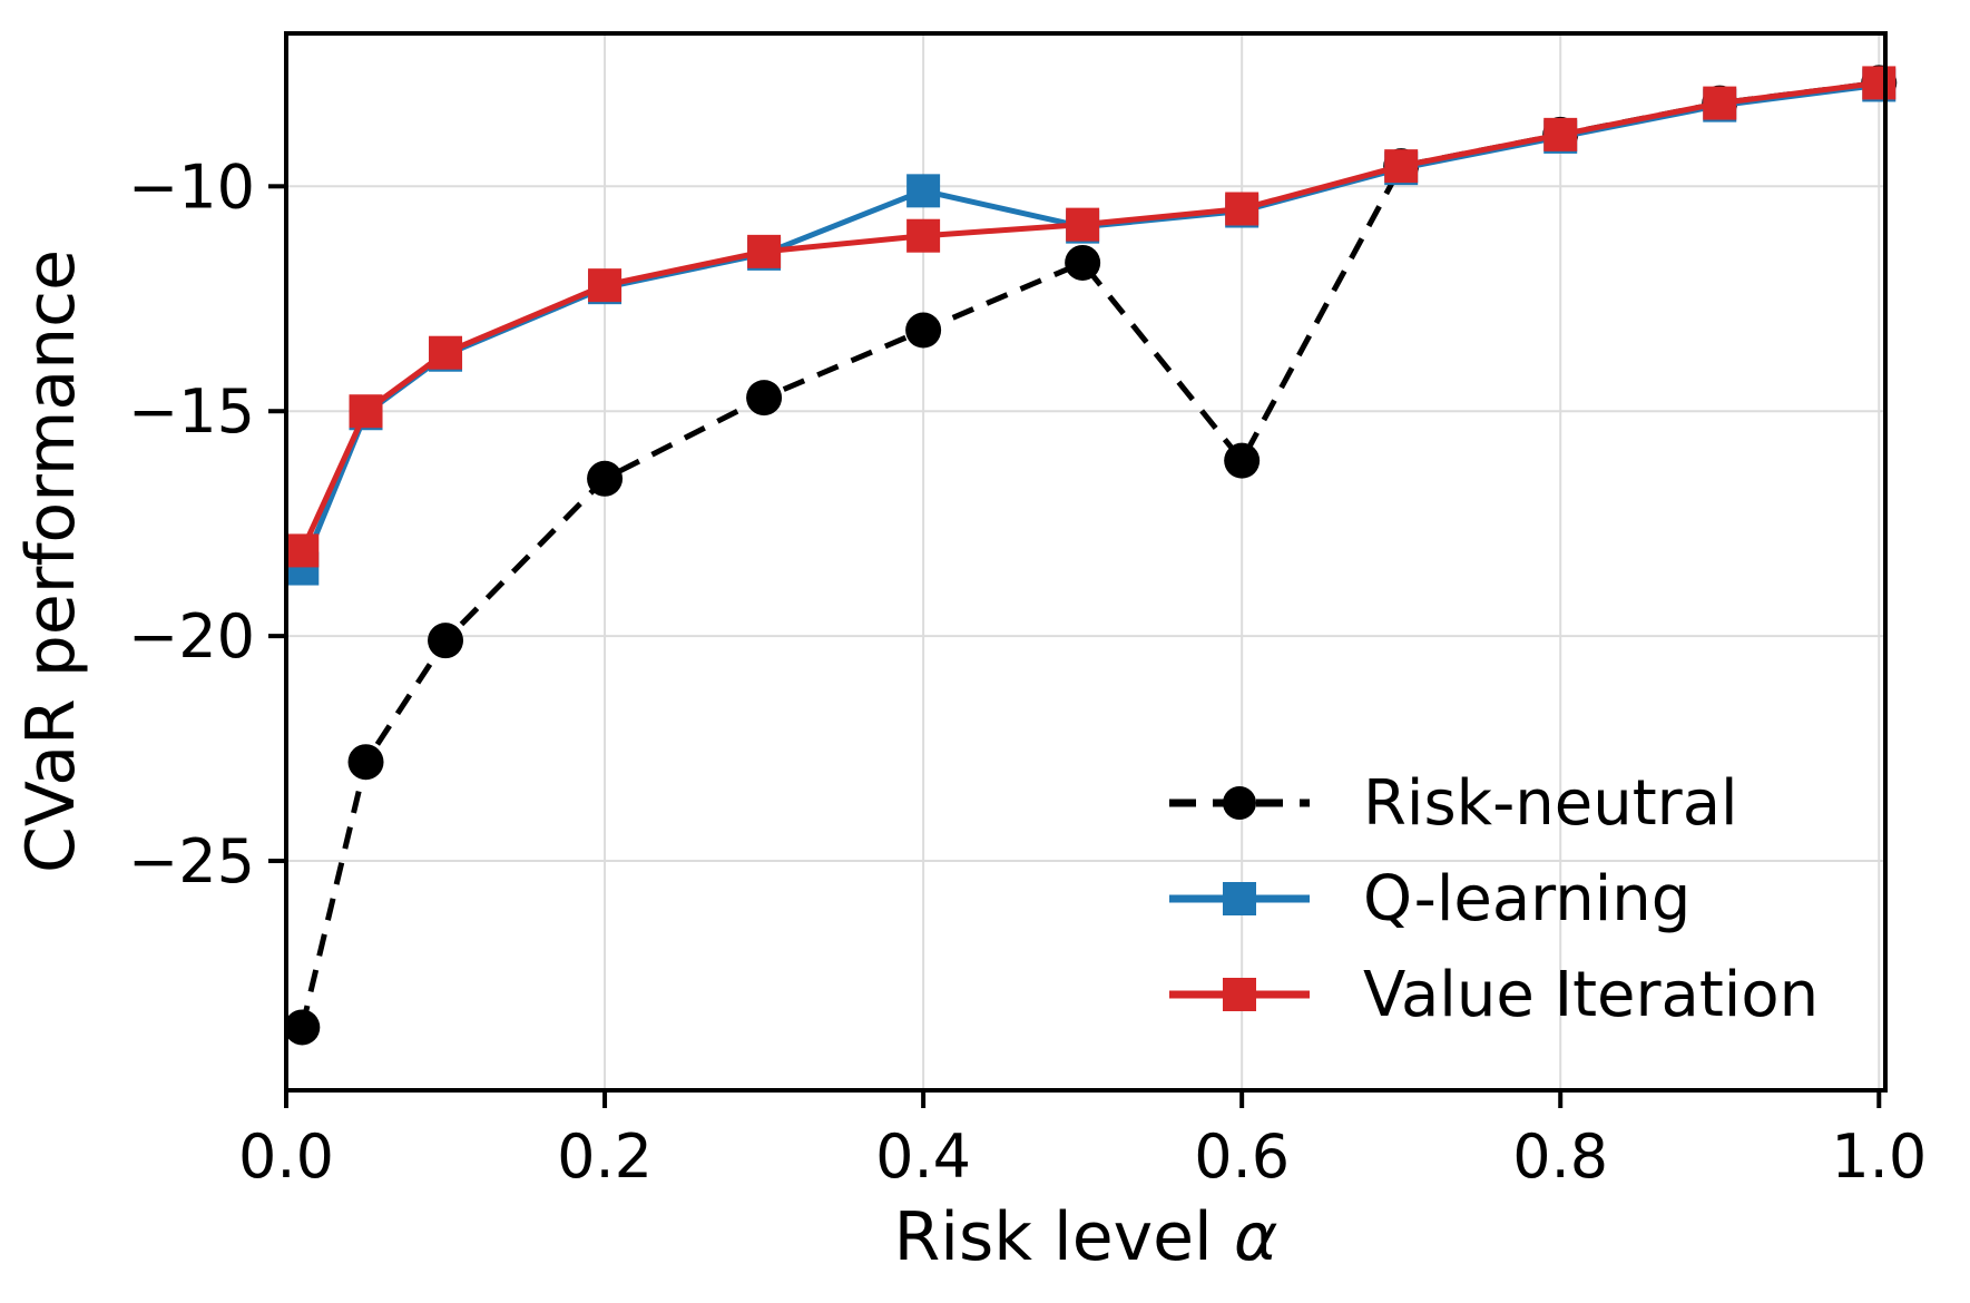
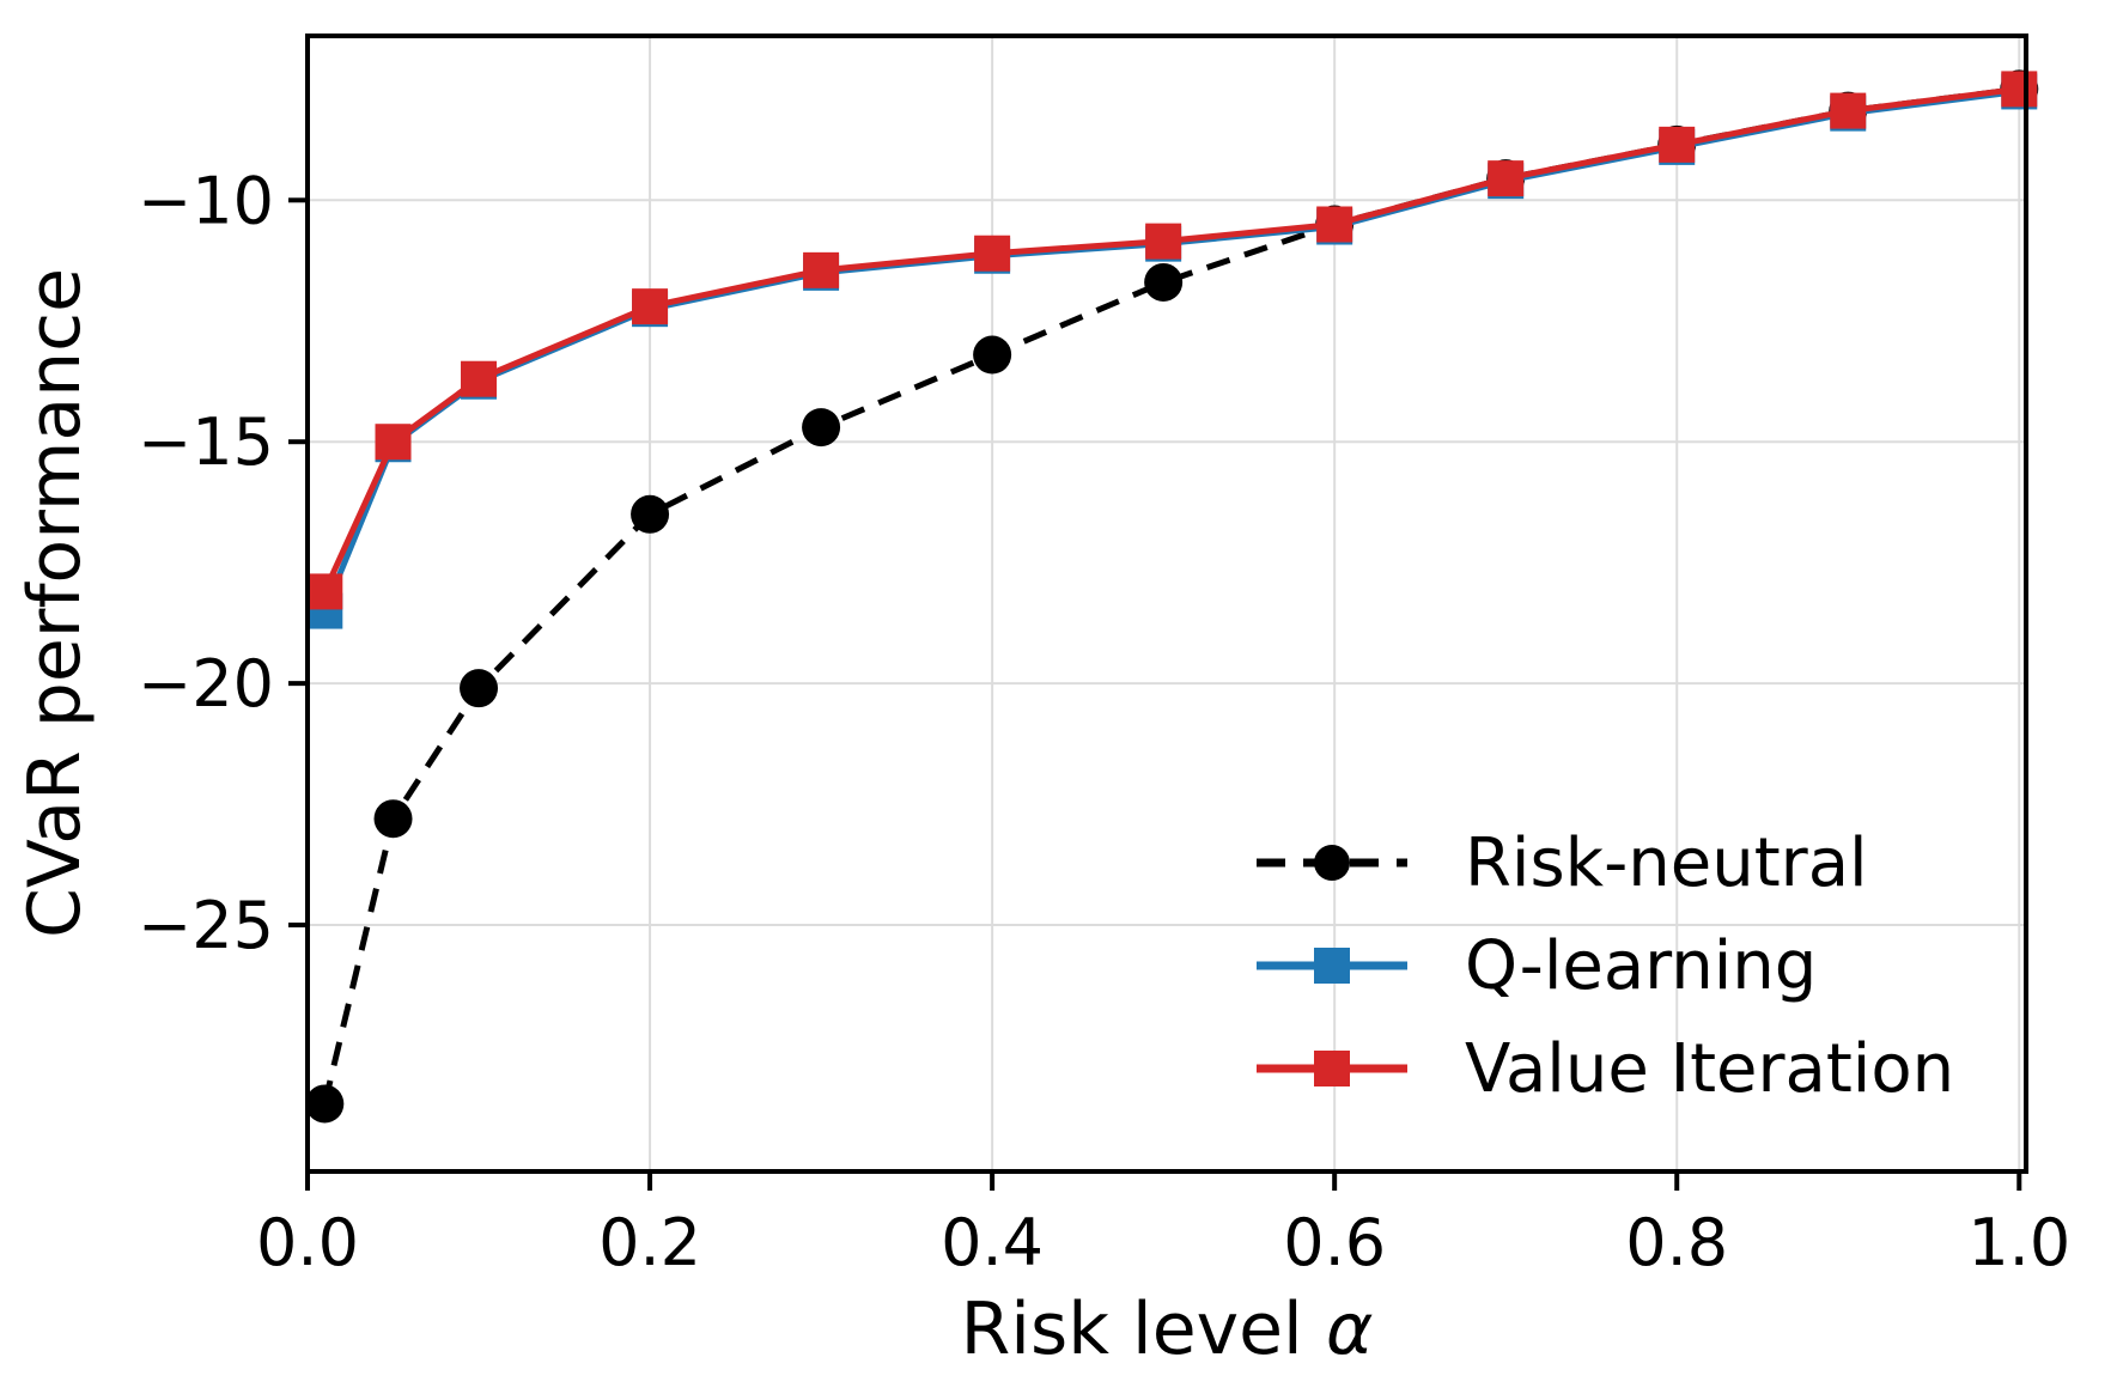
Q-learning/0.4: -10.1 -> -11.2
Risk-neutral/0.6: -16.1 -> -10.5
